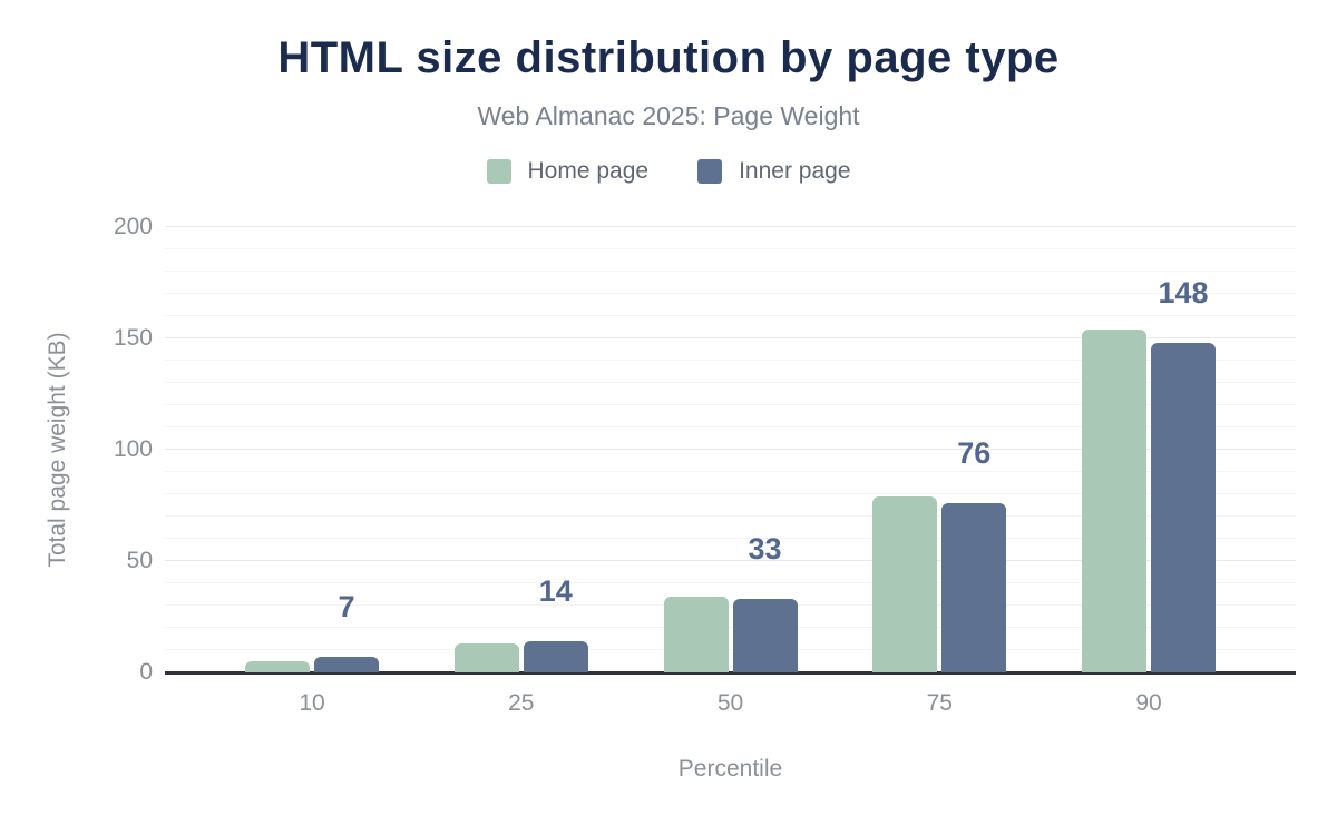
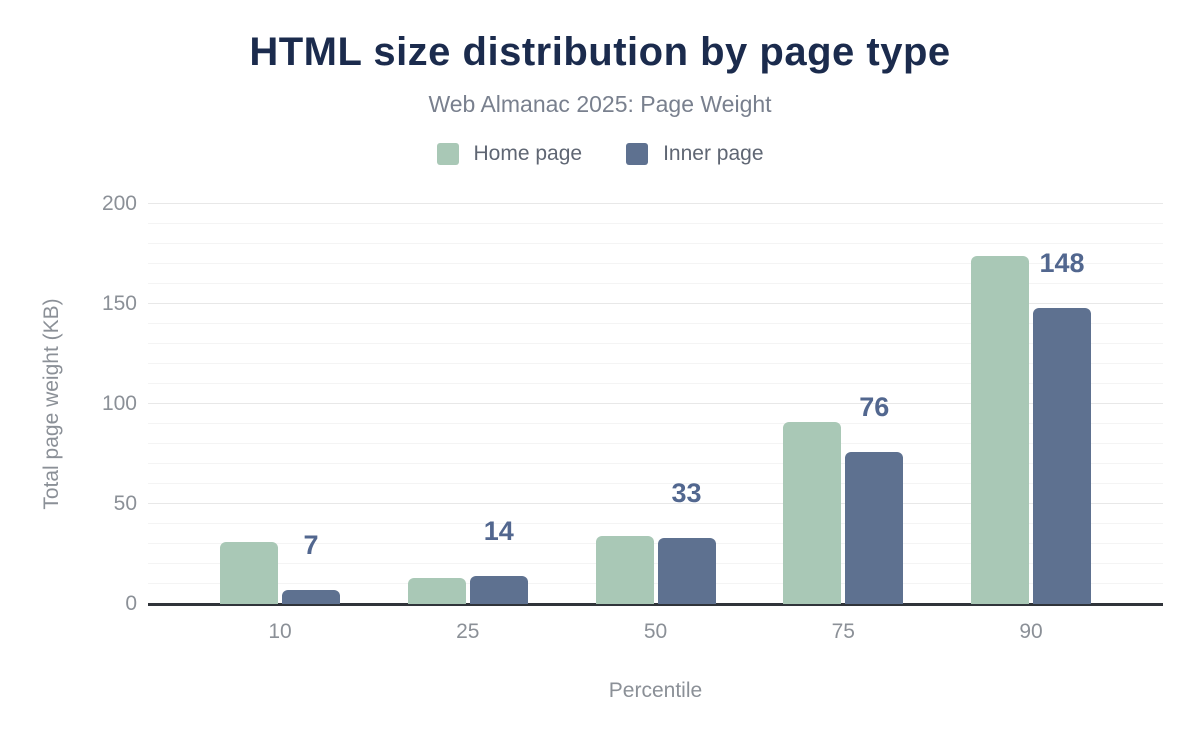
Home page/10: 5 -> 31
Home page/75: 79 -> 91
Home page/90: 154 -> 174
